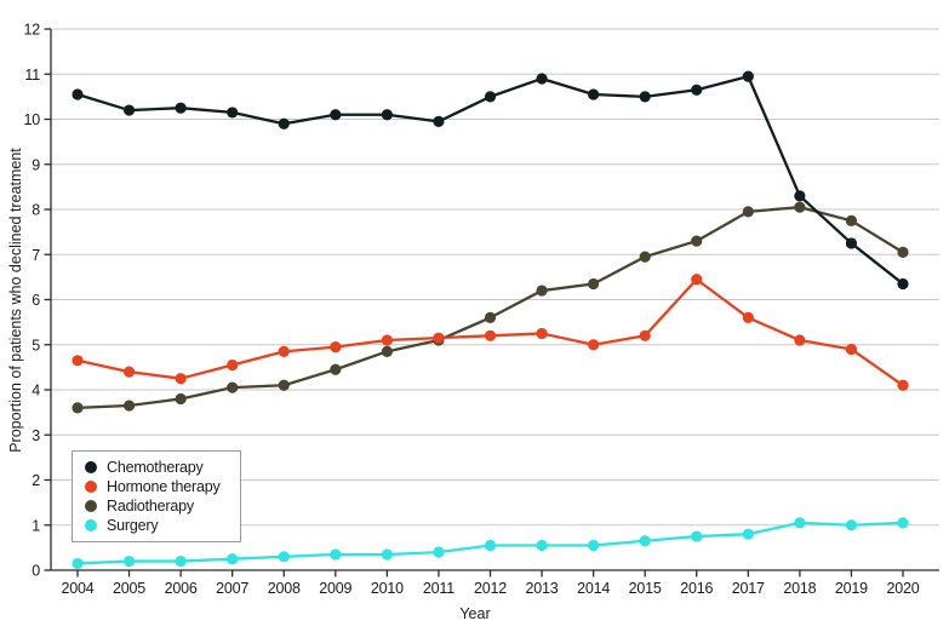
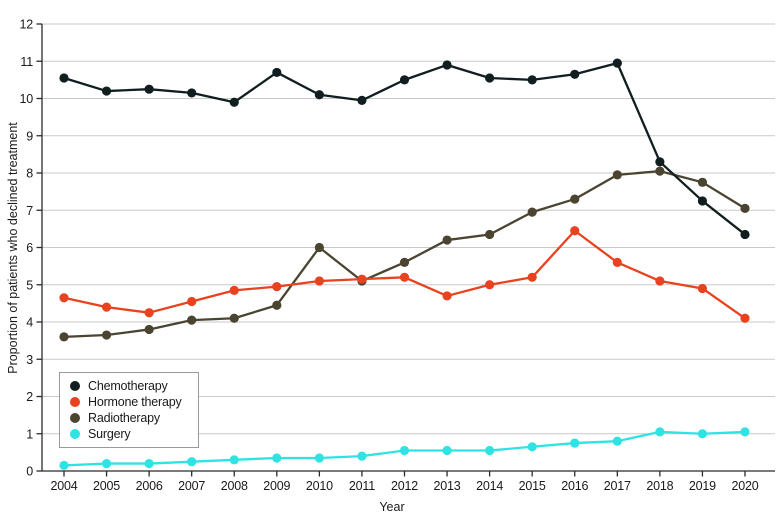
Chemotherapy/2009: 10.1 -> 10.7
Radiotherapy/2010: 4.8 -> 6.0
Hormone therapy/2013: 5.2 -> 4.7
